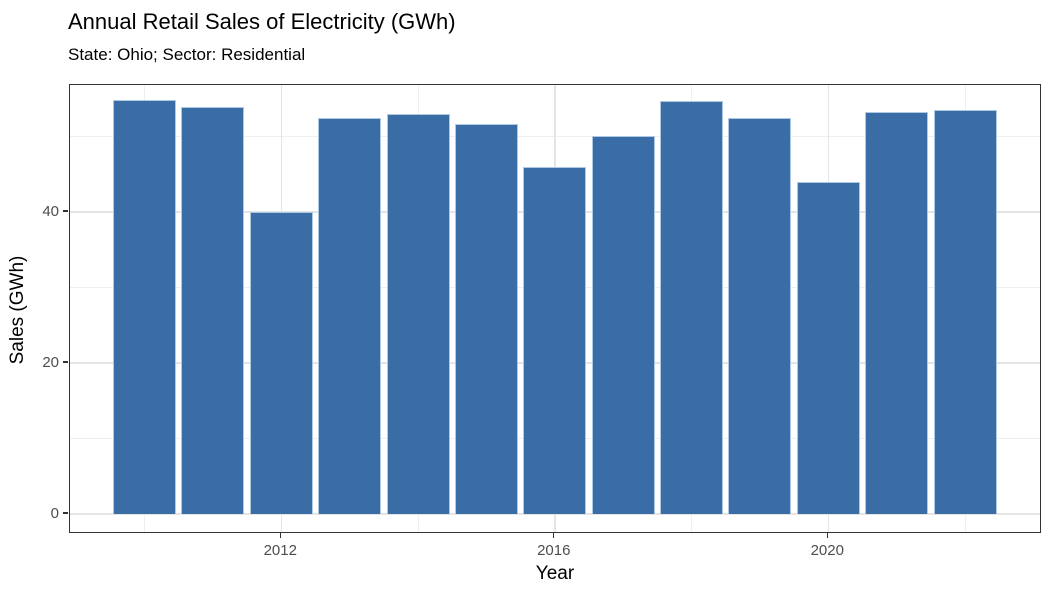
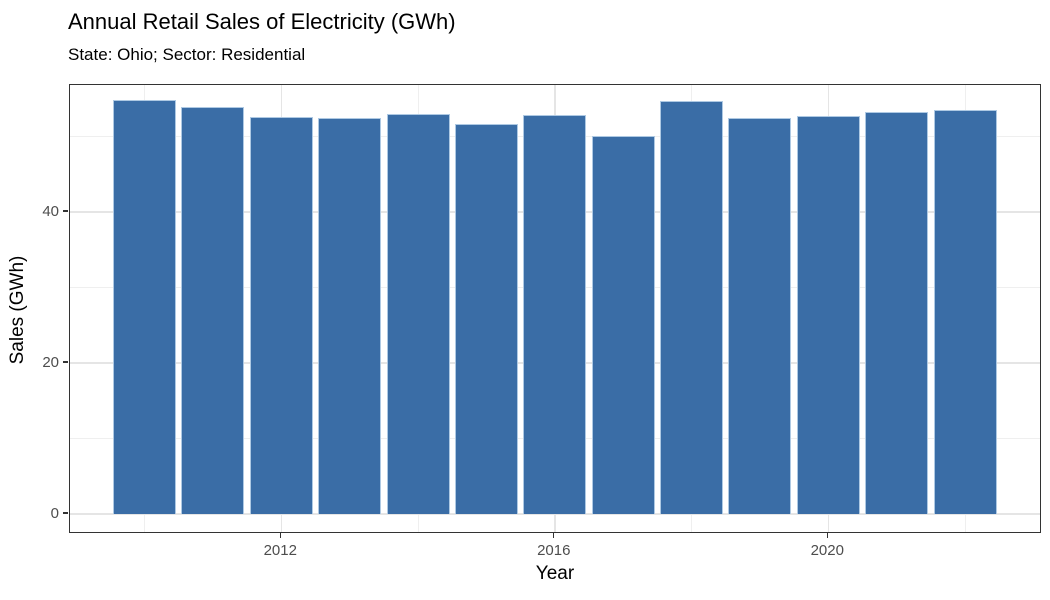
2012: 40 -> 53
2016: 46 -> 53
2020: 44 -> 53
